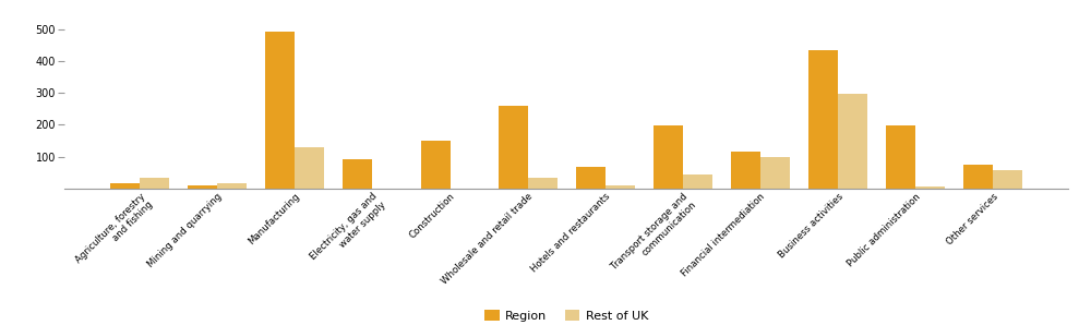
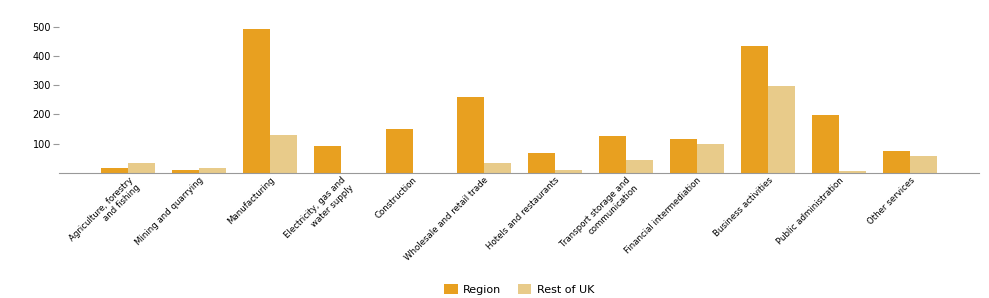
Region/Transport storage and communication: 198 -> 125
